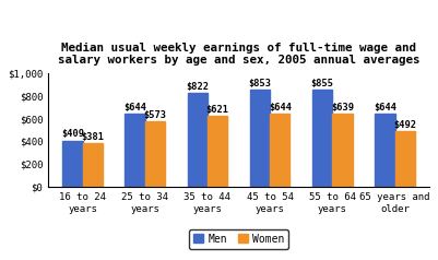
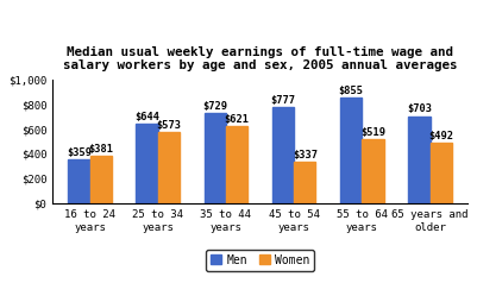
Men/16 to 24 years: $409 -> $359
Men/35 to 44 years: $822 -> $729
Men/45 to 54 years: $853 -> $777
Women/45 to 54 years: $644 -> $337
Women/55 to 64 years: $639 -> $519
Men/65 years and older: $644 -> $703
